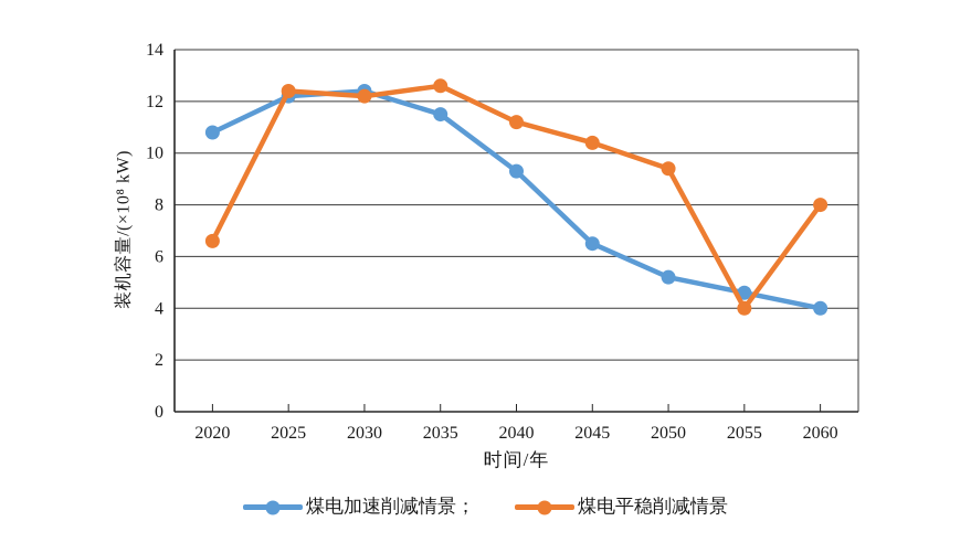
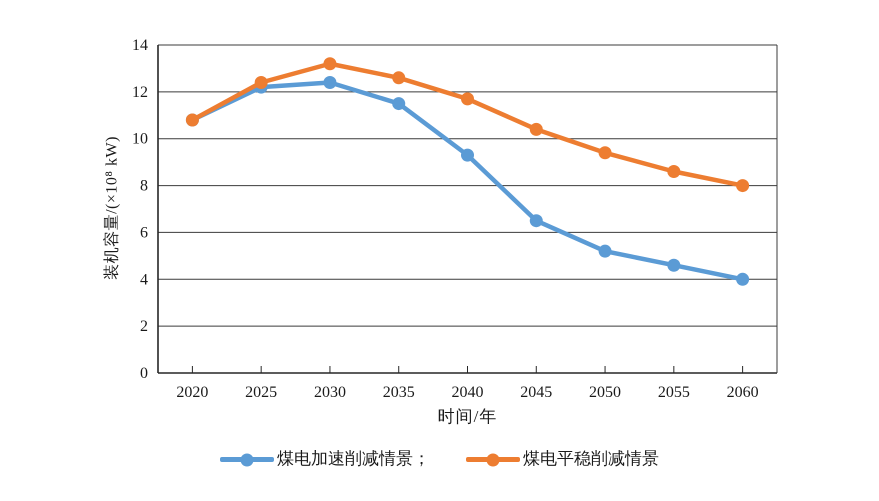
煤电平稳削减情景/2020: 6.6 -> 10.8
煤电平稳削减情景/2030: 12.2 -> 13.2
煤电平稳削减情景/2040: 11.2 -> 11.7
煤电平稳削减情景/2055: 4.0 -> 8.6
